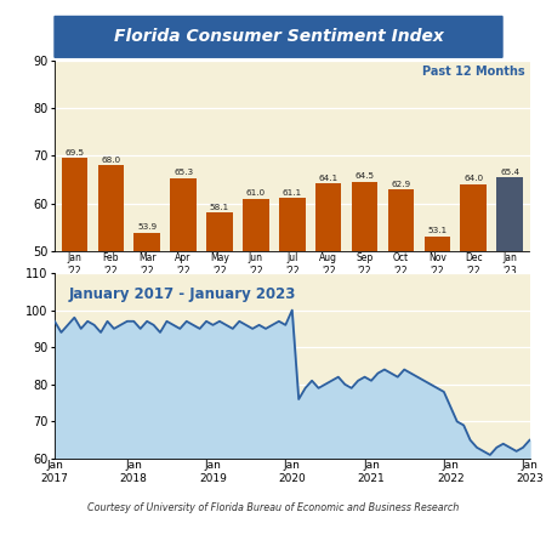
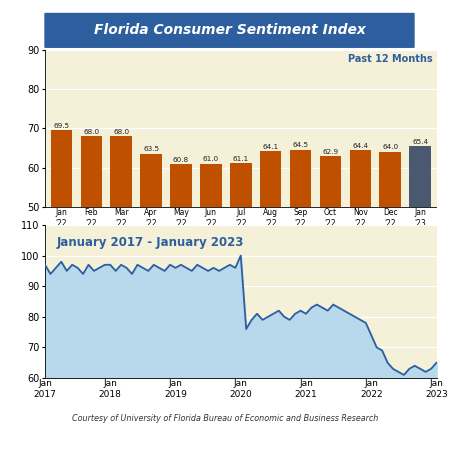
Mar '22: 53.9 -> 68.0
Apr '22: 65.3 -> 63.5
May '22: 58.1 -> 60.8
Nov '22: 53.1 -> 64.4
